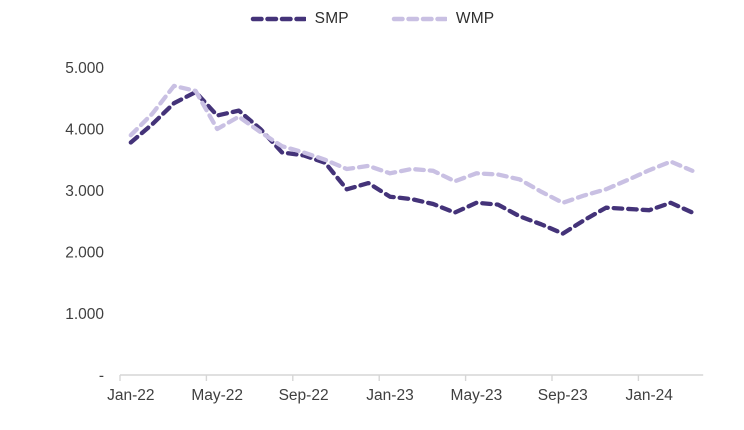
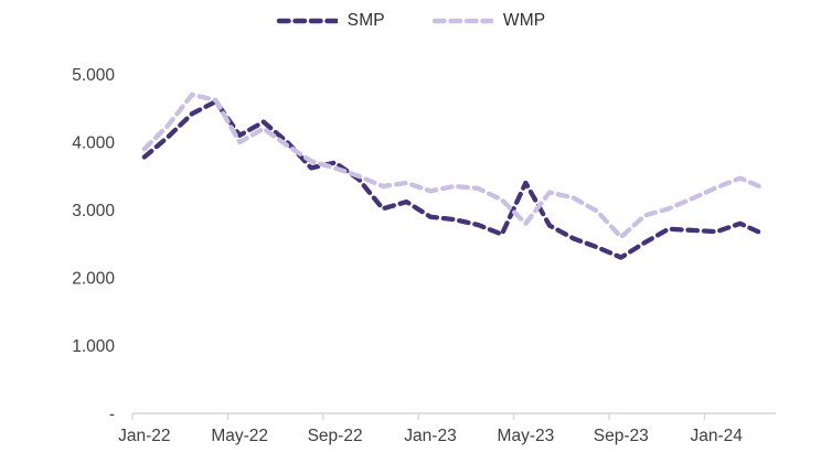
SMP/May-22: 4200 -> 4100
SMP/Sep-22: 3600 -> 3700
SMP/May-23: 2800 -> 3400
WMP/May-23: 3300 -> 2800
WMP/Sep-23: 2800 -> 2600
